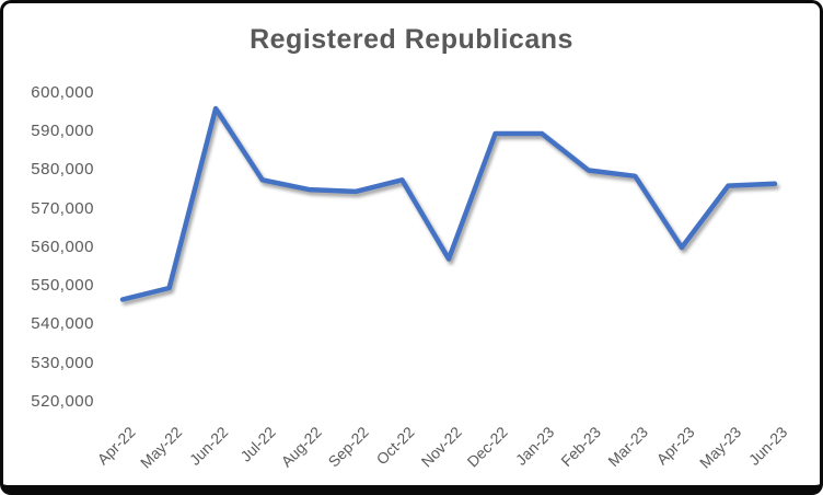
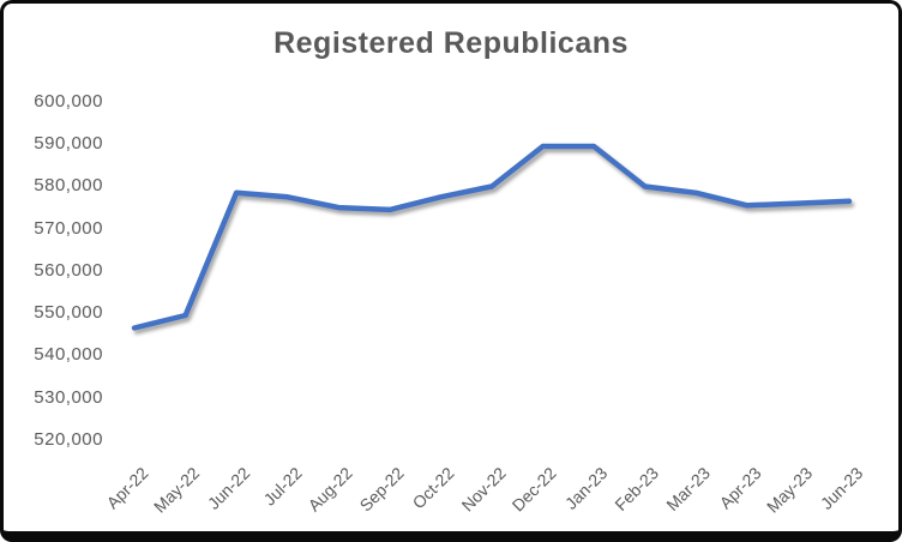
Jun-22: 596000 -> 578000
Nov-22: 557000 -> 580000
Apr-23: 560000 -> 576000
